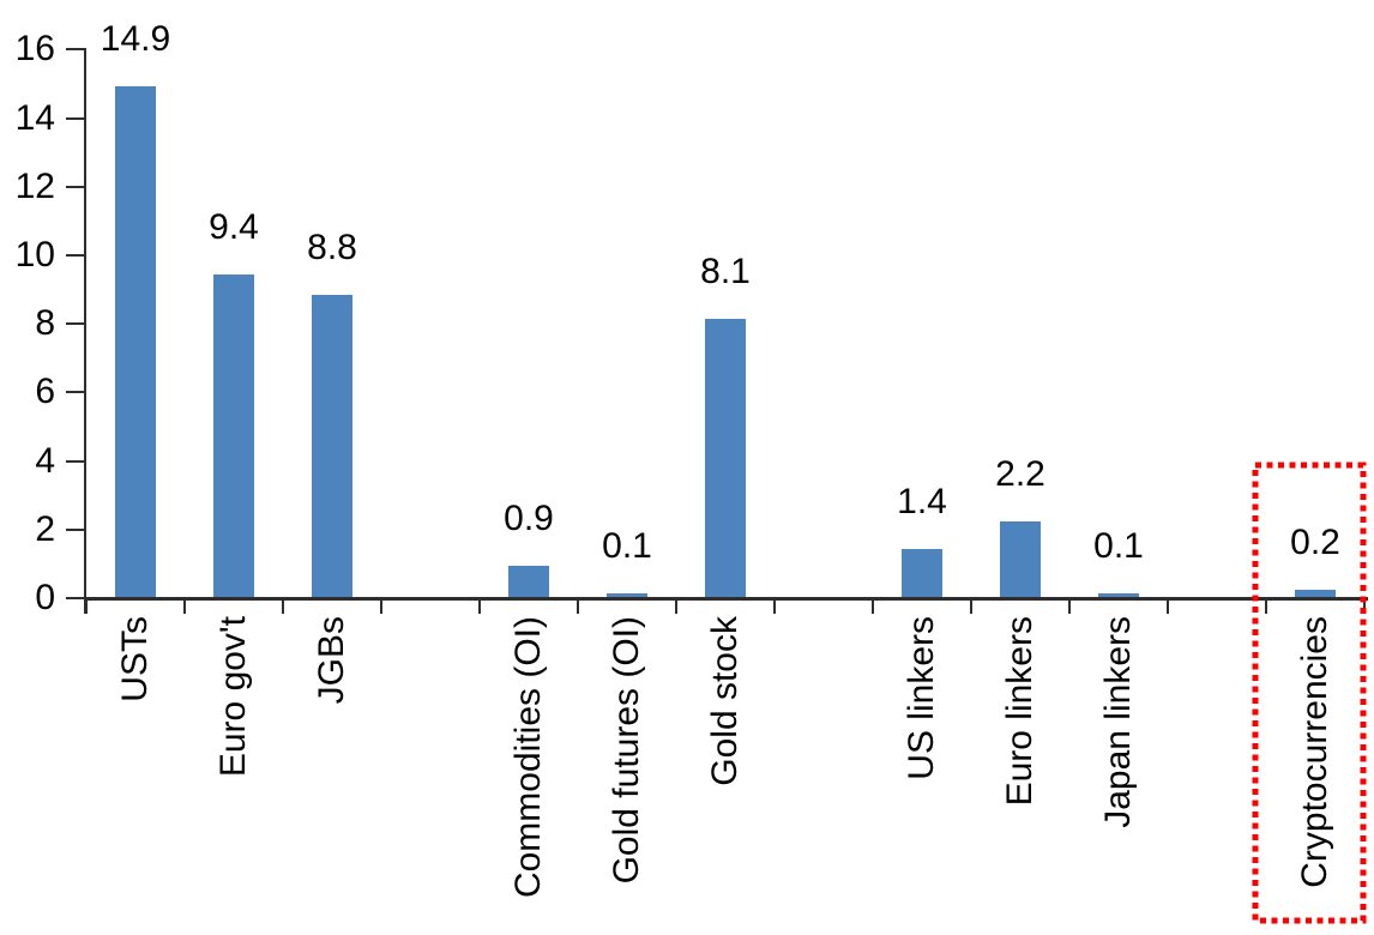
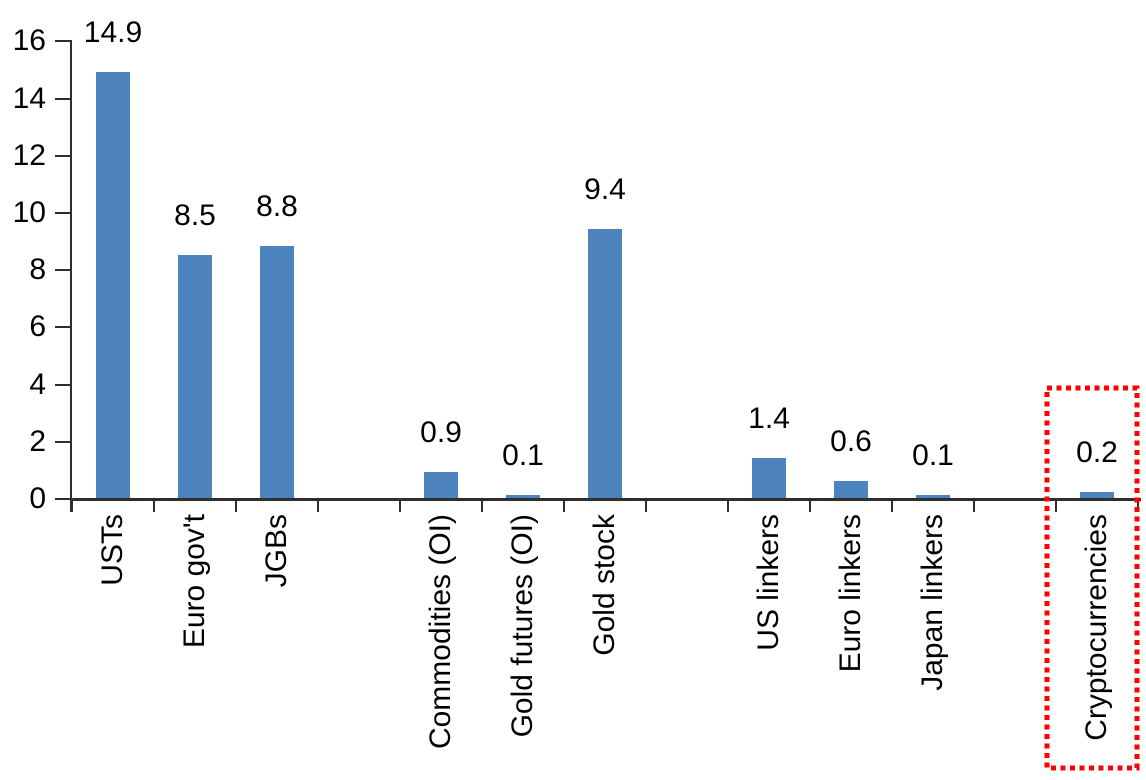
Euro gov't: 9.4 -> 8.5
Gold stock: 8.1 -> 9.4
Euro linkers: 2.2 -> 0.6
